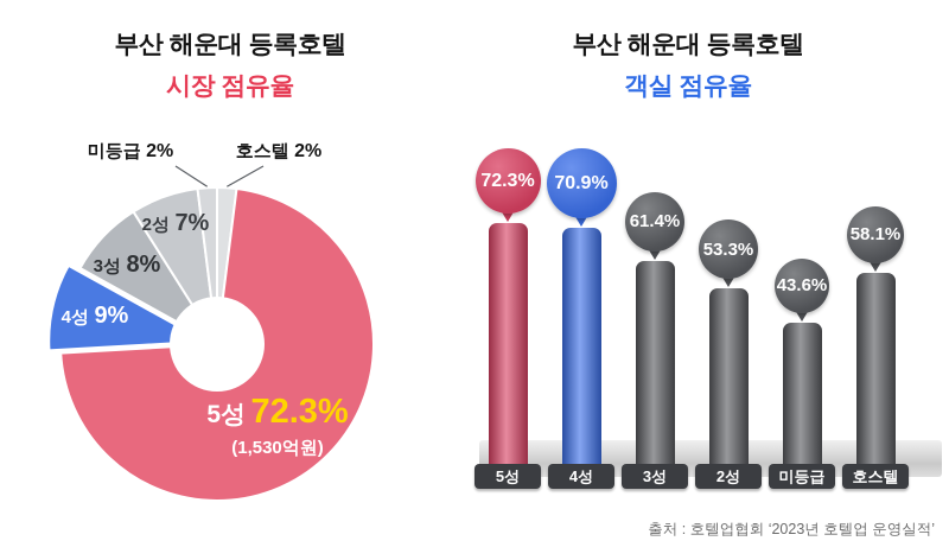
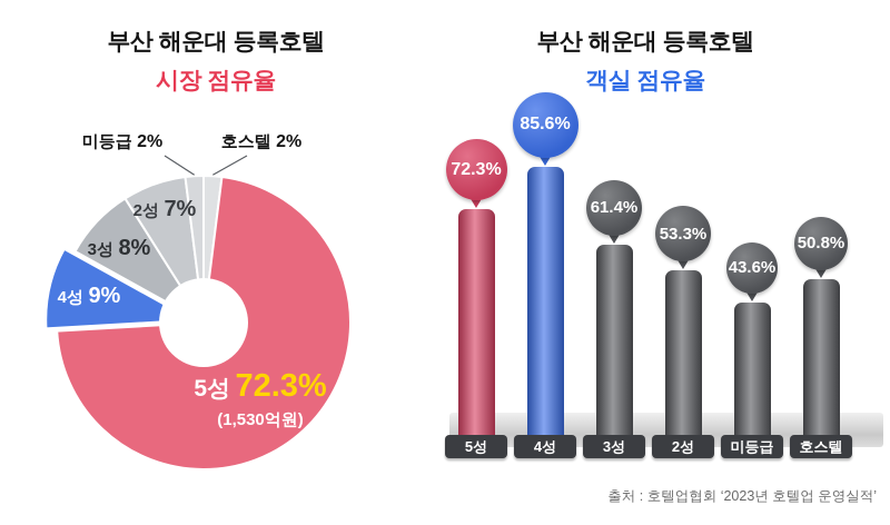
부산 해운대 등록호텔 객실 점유율/4성: 70.9% -> 85.6%
부산 해운대 등록호텔 객실 점유율/호스텔: 58.1% -> 50.8%
